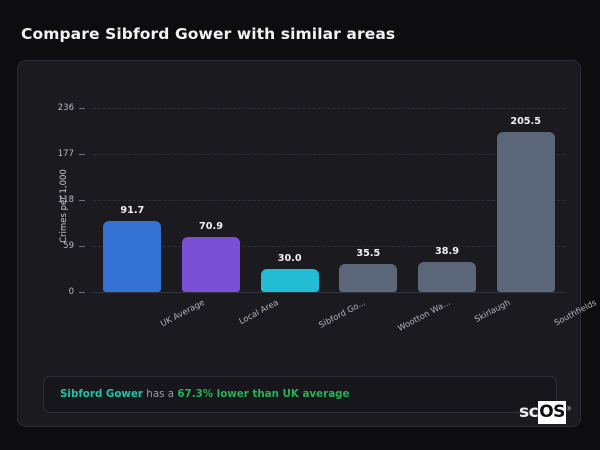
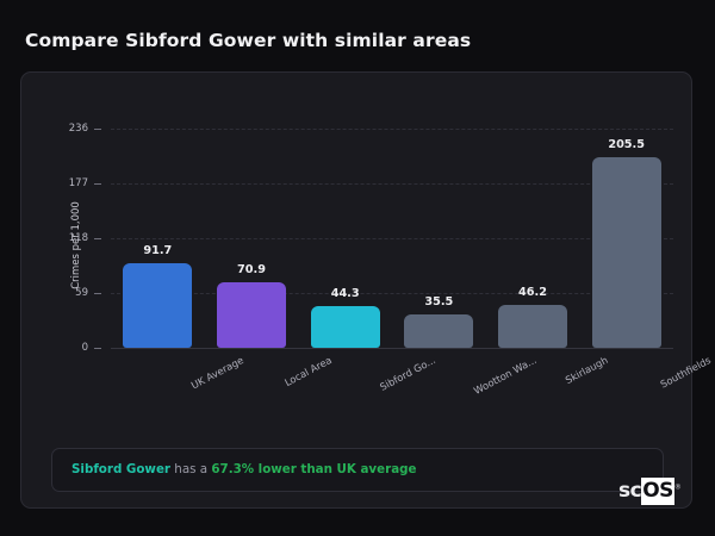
Sibford Go...: 30.0 -> 44.3
Skirlaugh: 38.9 -> 46.2
